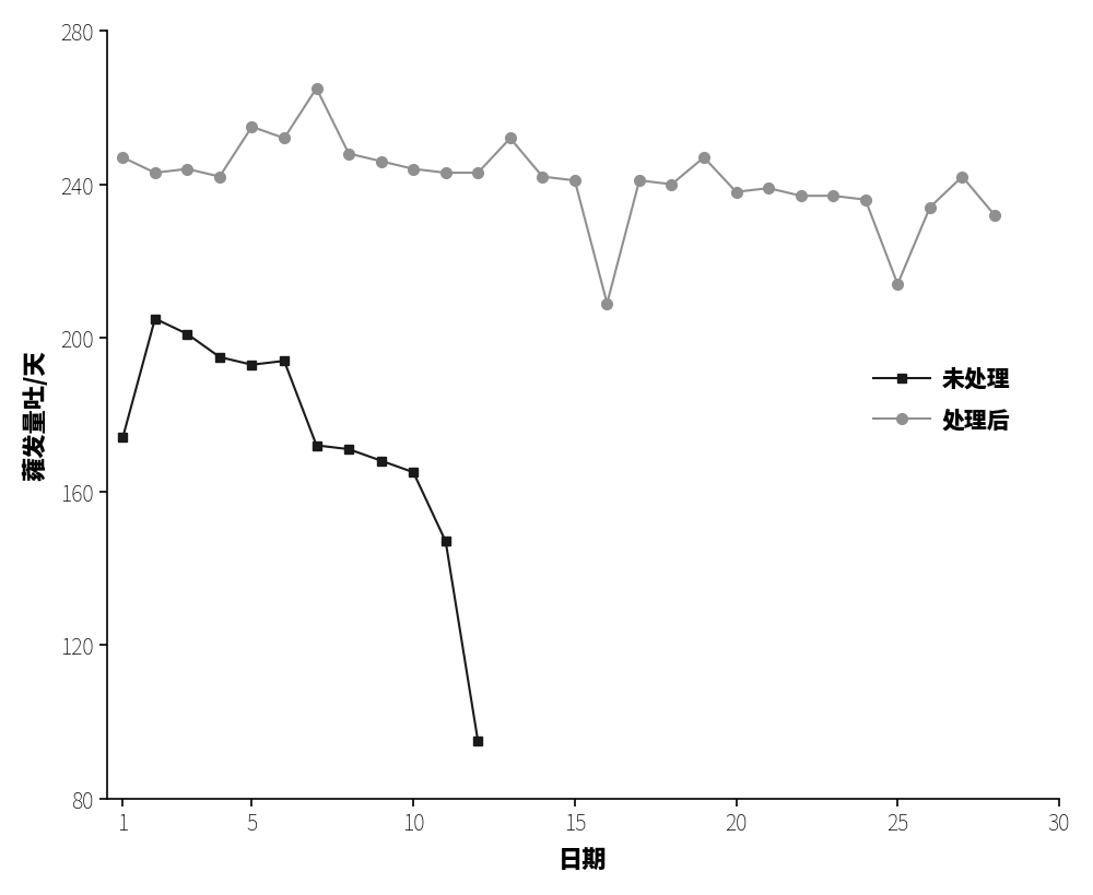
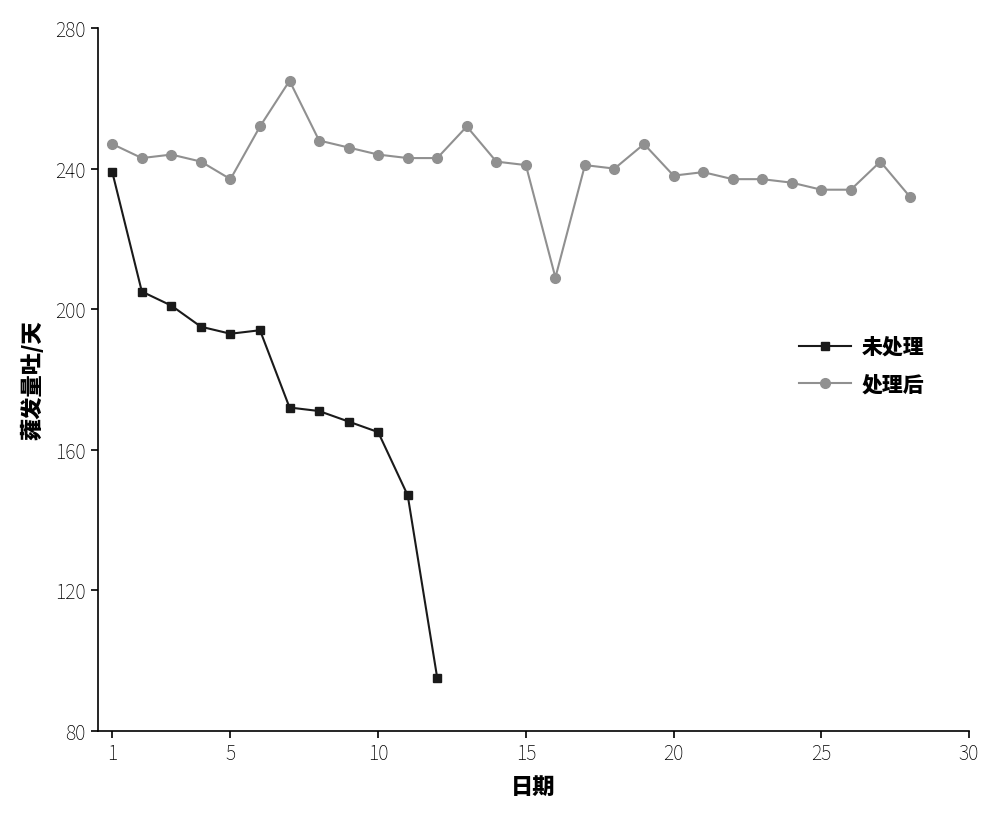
未处理/1: 174 -> 239
处理后/5: 255 -> 237
处理后/25: 214 -> 234
